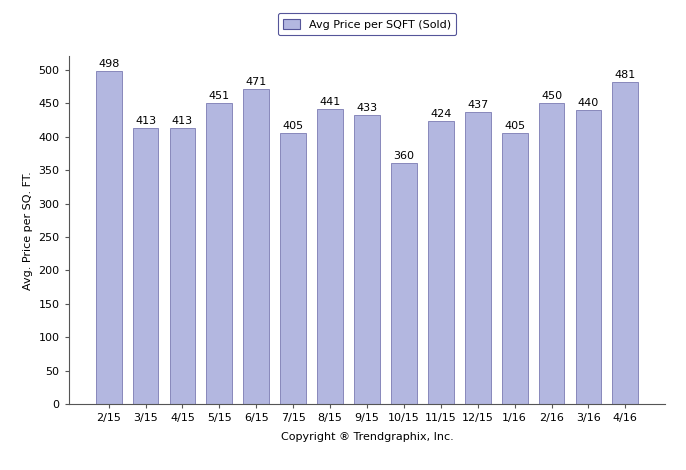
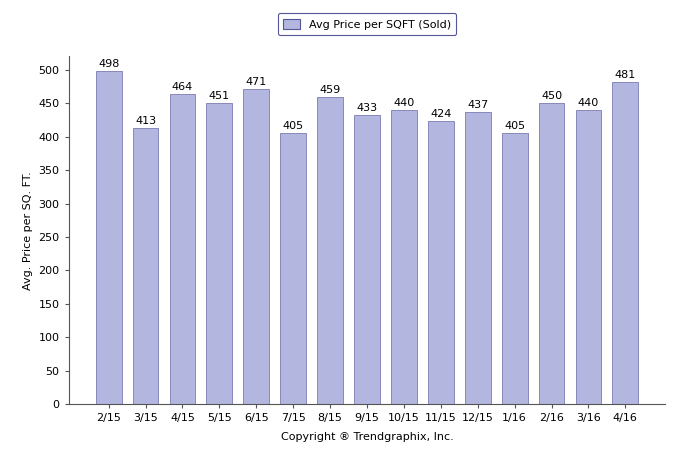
4/15: 413 -> 464
8/15: 441 -> 459
10/15: 360 -> 440
